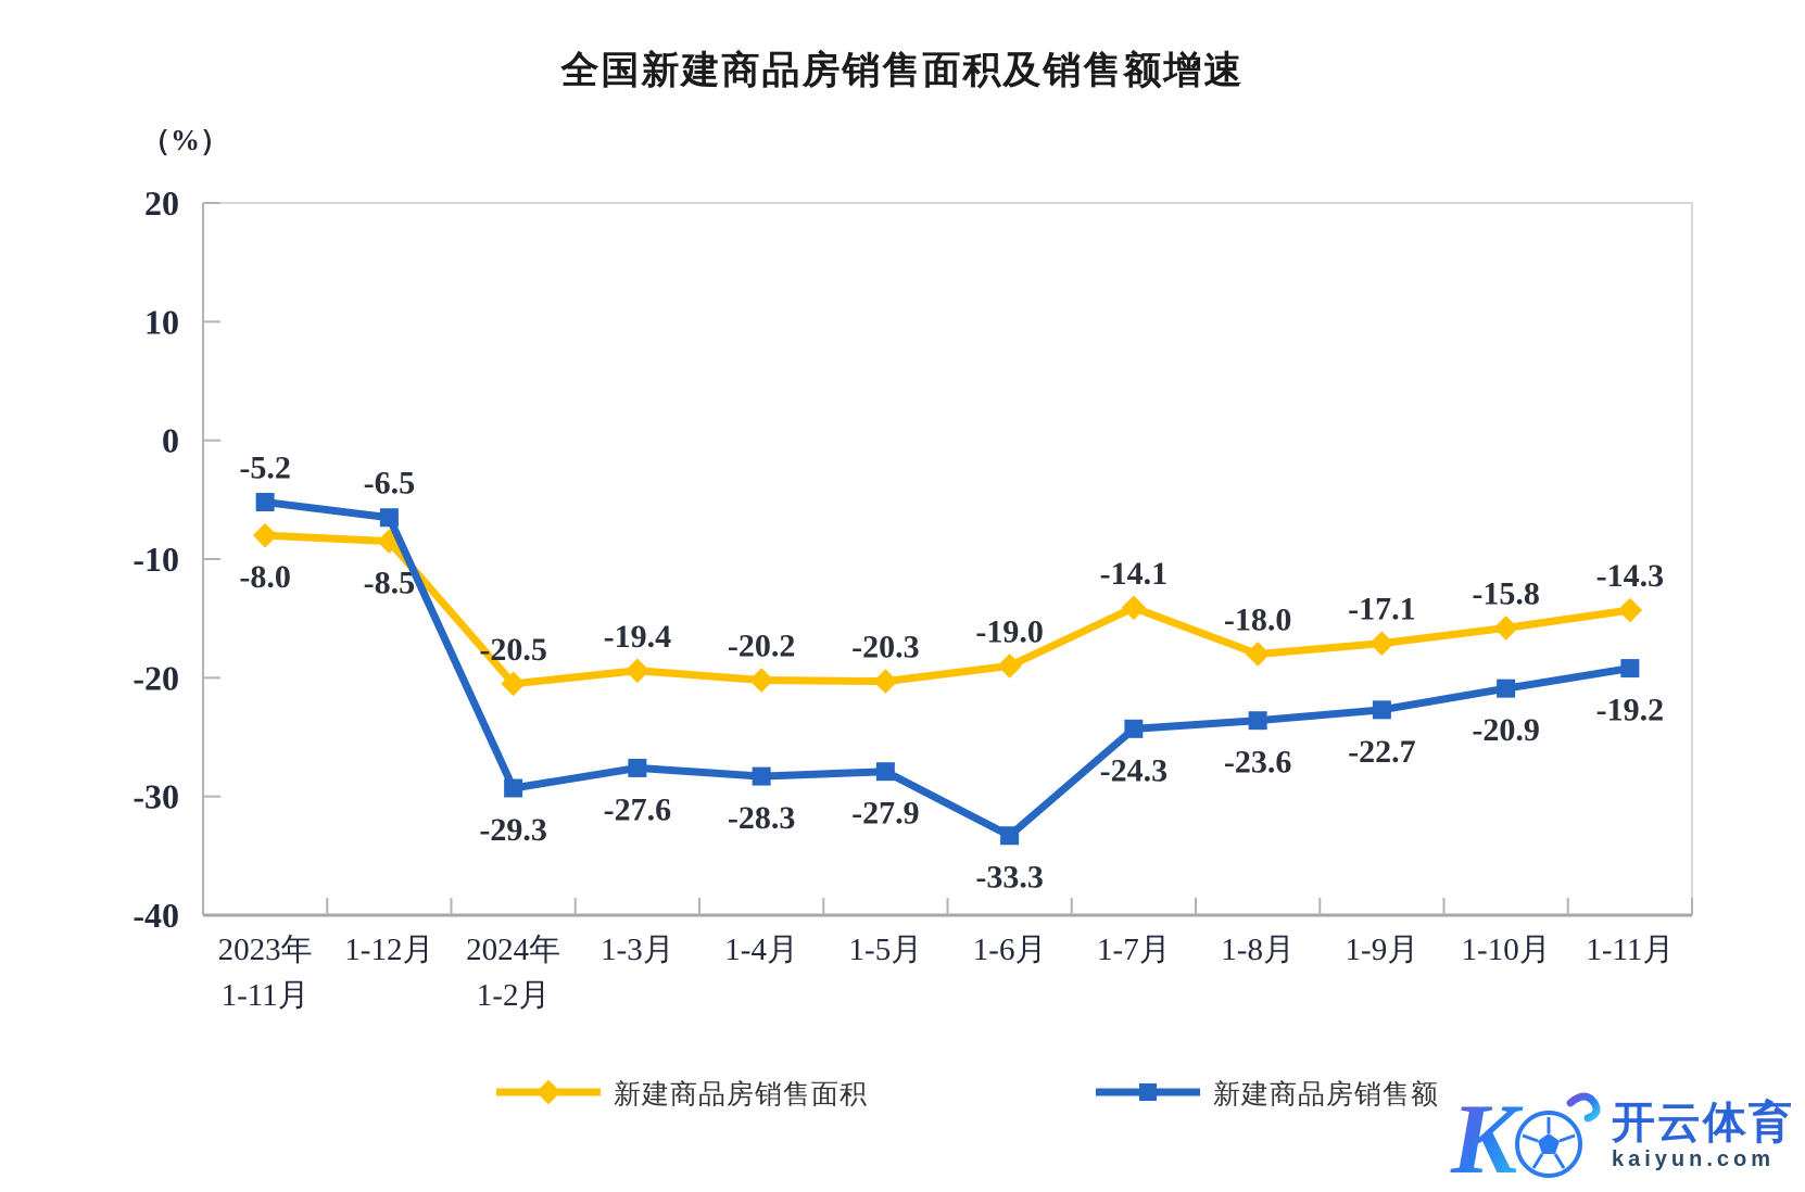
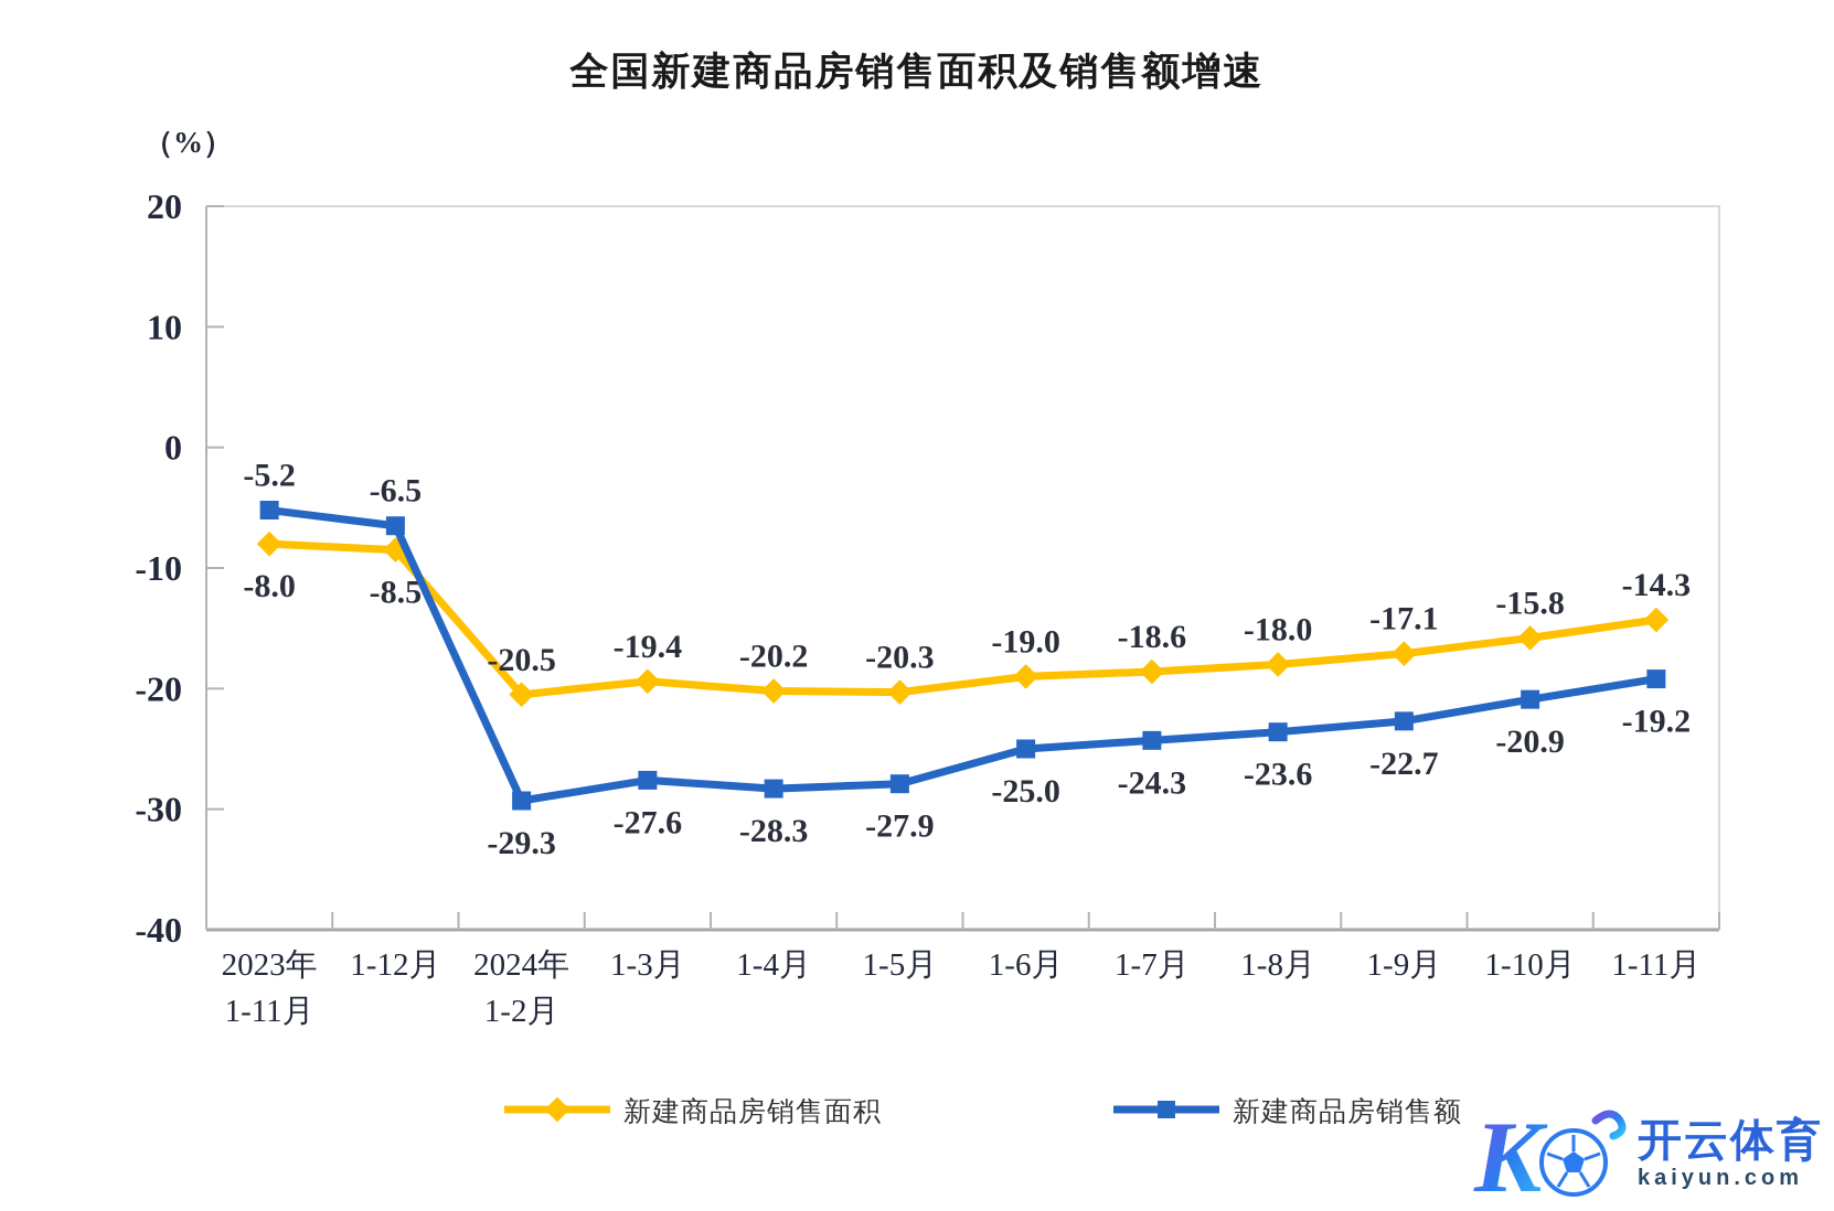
新建商品房销售额/1-6月: -33.3 -> -25.0
新建商品房销售面积/1-7月: -14.1 -> -18.6
